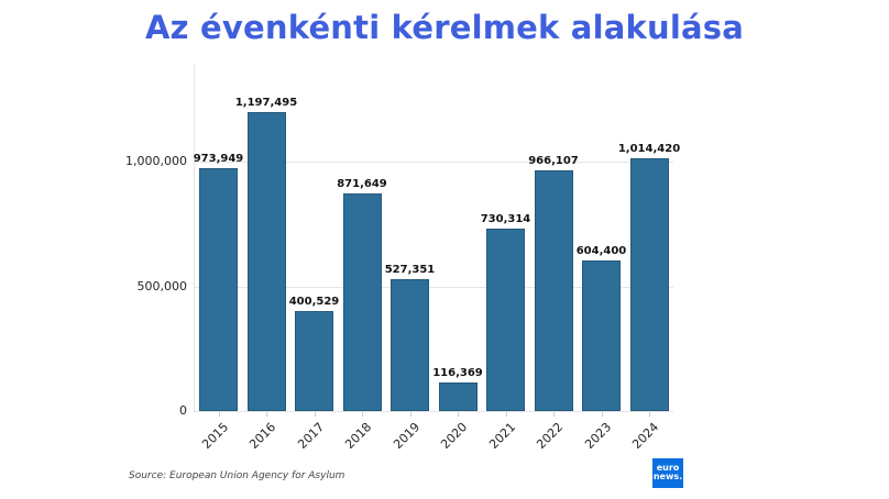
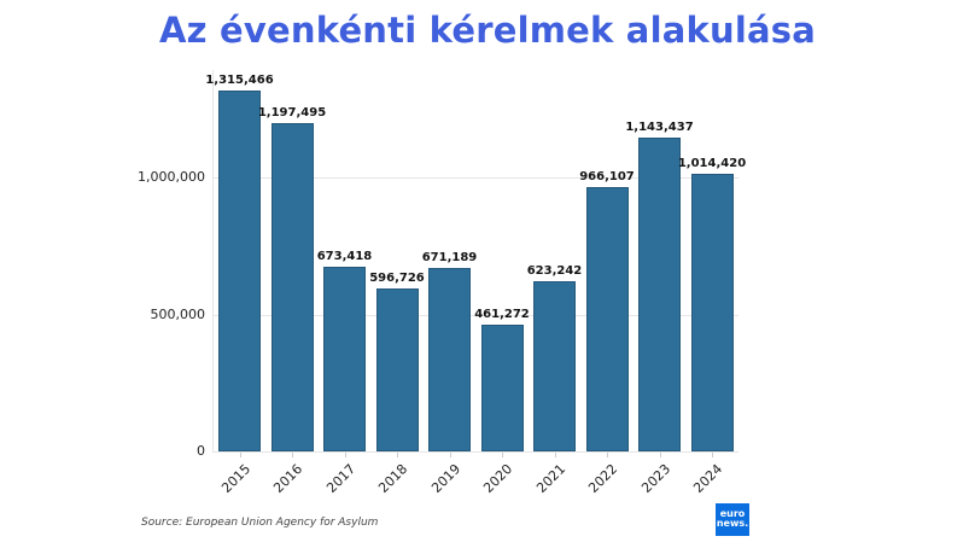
2015: 973,949 -> 1,315,466
2017: 400,529 -> 673,418
2018: 871,649 -> 596,726
2019: 527,351 -> 671,189
2020: 116,369 -> 461,272
2021: 730,314 -> 623,242
2023: 604,400 -> 1,143,437
